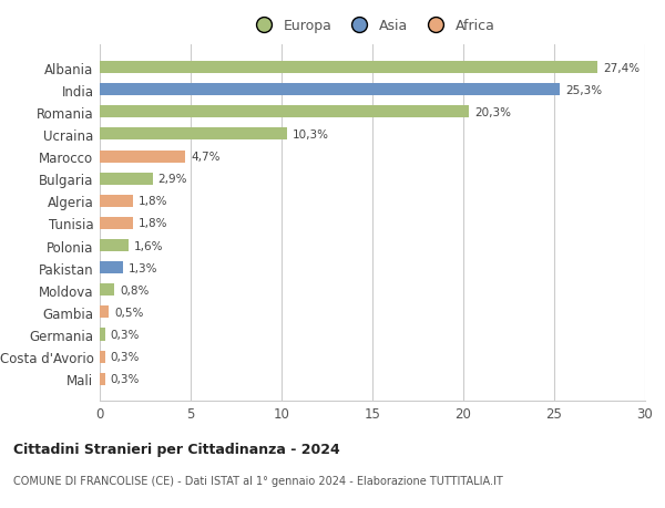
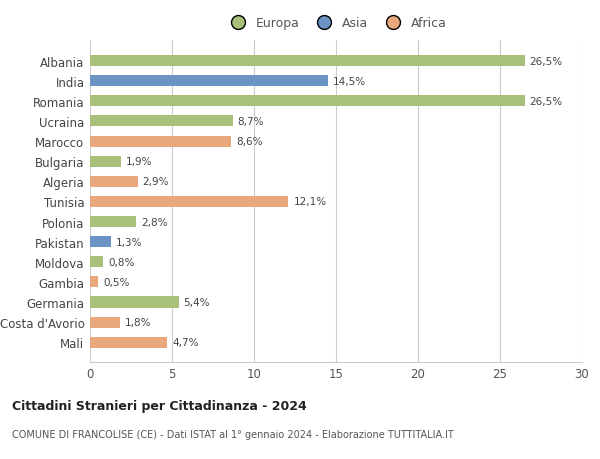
Albania: 27,4% -> 26,5%
India: 25,3% -> 14,5%
Romania: 20,3% -> 26,5%
Ucraina: 10,3% -> 8,7%
Marocco: 4,7% -> 8,6%
Bulgaria: 2,9% -> 1,9%
Algeria: 1,8% -> 2,9%
Tunisia: 1,8% -> 12,1%
Polonia: 1,6% -> 2,8%
Germania: 0,3% -> 5,4%
Costa d'Avorio: 0,3% -> 1,8%
Mali: 0,3% -> 4,7%
